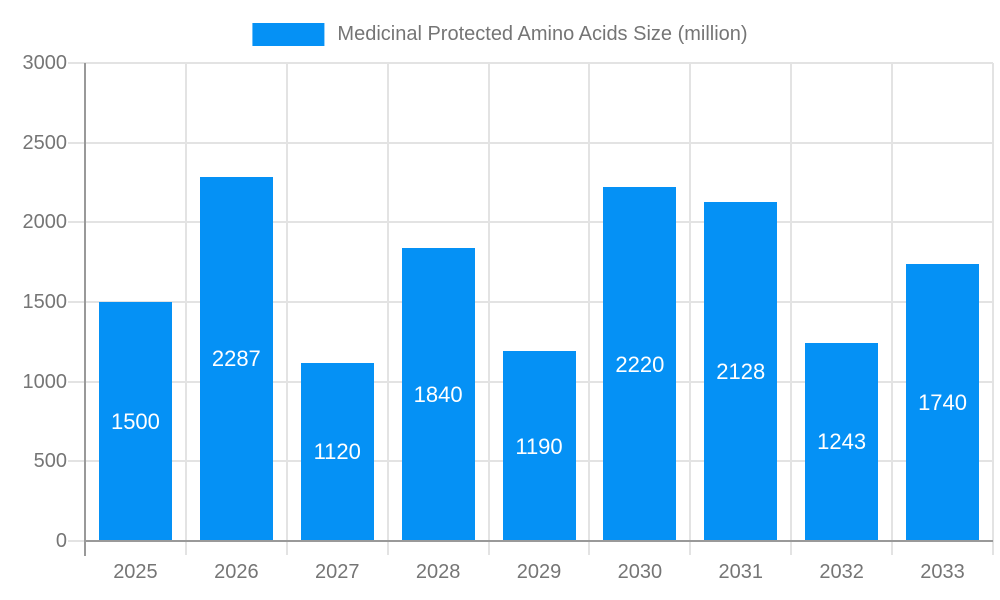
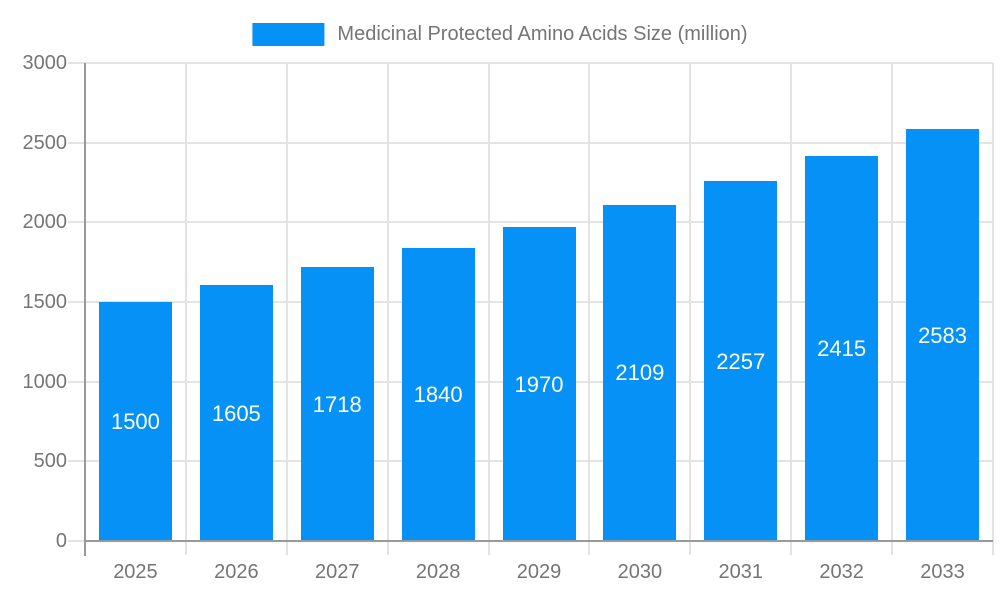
2026: 2287 -> 1605
2027: 1120 -> 1718
2029: 1190 -> 1970
2030: 2220 -> 2109
2031: 2128 -> 2257
2032: 1243 -> 2415
2033: 1740 -> 2583
